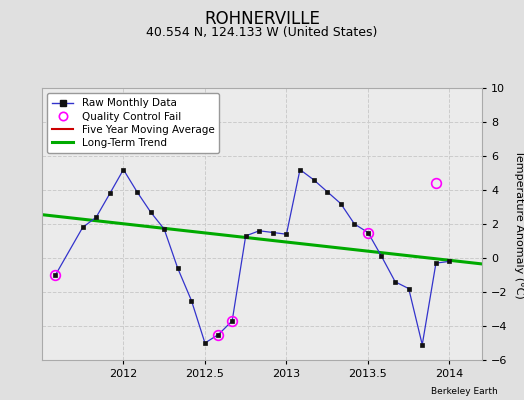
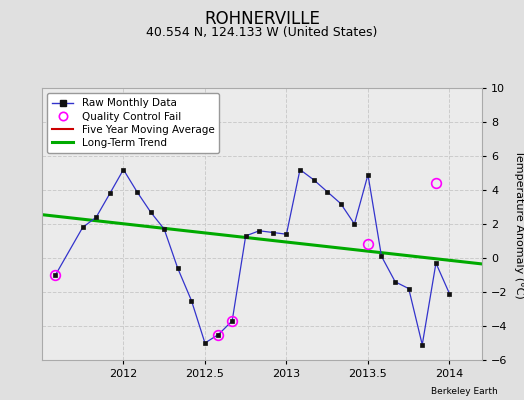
Raw Monthly Data/2013.5: 1.5 -> 4.9
Quality Control Fail/2013.5: 1.5 -> 0.8
Raw Monthly Data/2014: -0.2 -> -2.1
